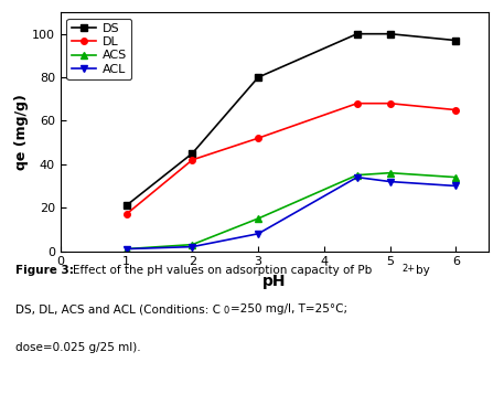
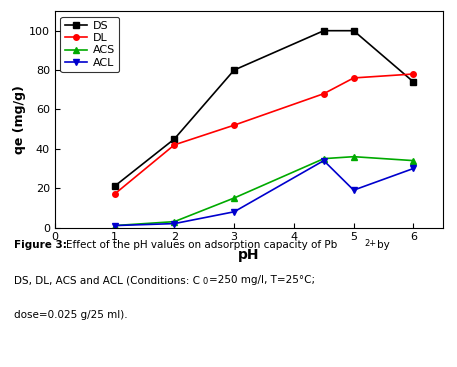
DL/5: 68 -> 76
ACL/5: 32 -> 19
DS/6: 97 -> 74
DL/6: 65 -> 78
